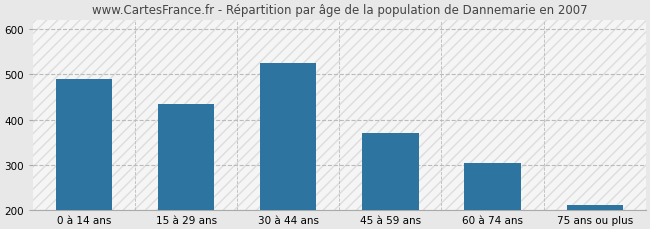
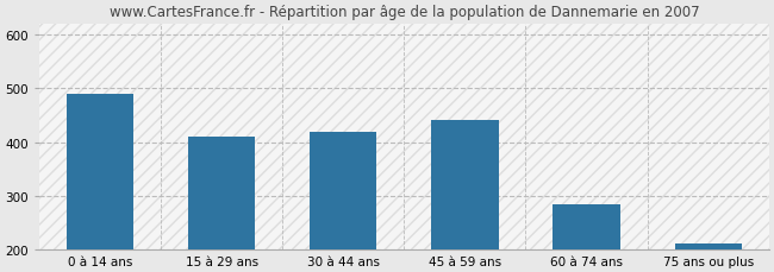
15 à 29 ans: 435 -> 410
30 à 44 ans: 525 -> 420
45 à 59 ans: 370 -> 440
60 à 74 ans: 305 -> 285
